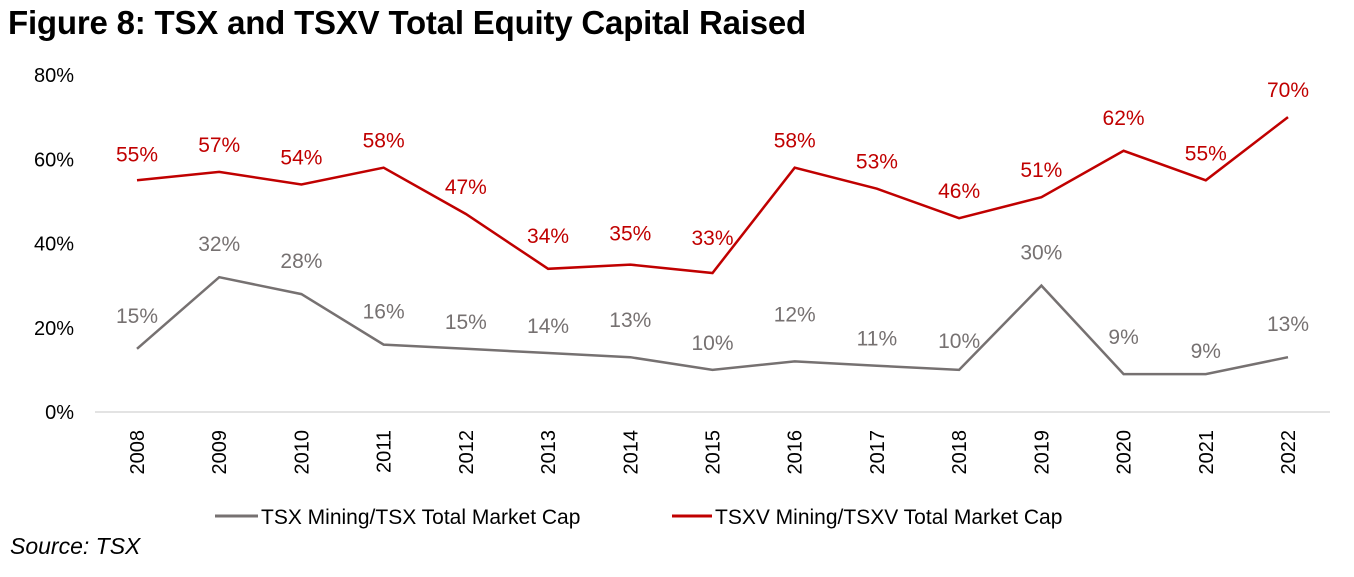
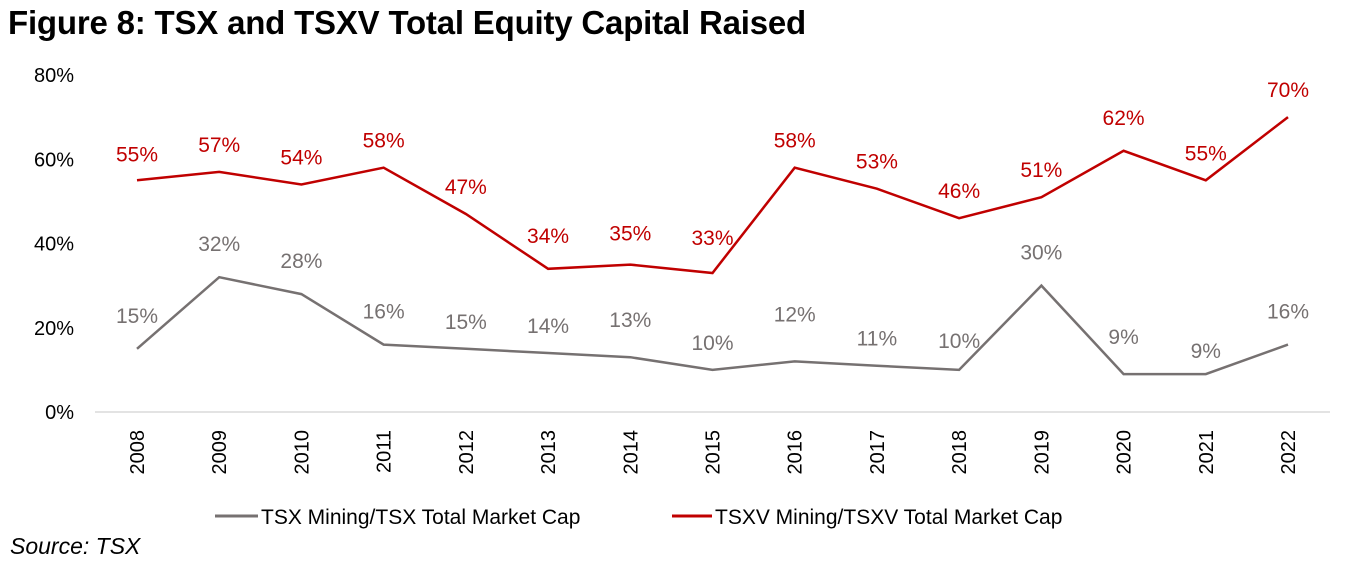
TSX Mining/TSX Total Market Cap/2022: 13% -> 16%
